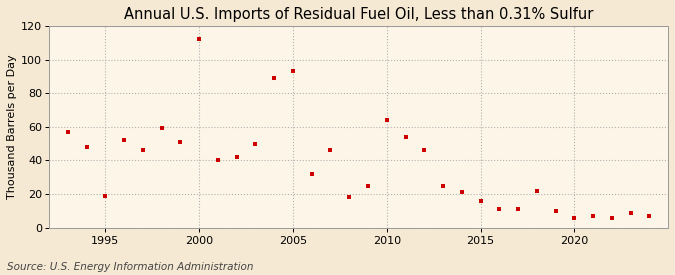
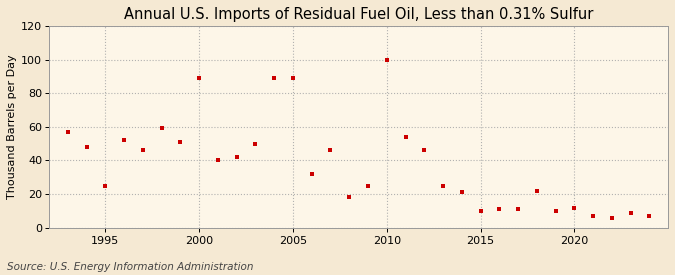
1995: 19 -> 25
2000: 112 -> 89
2005: 93 -> 89
2010: 64 -> 100
2015: 16 -> 10
2020: 6 -> 12
